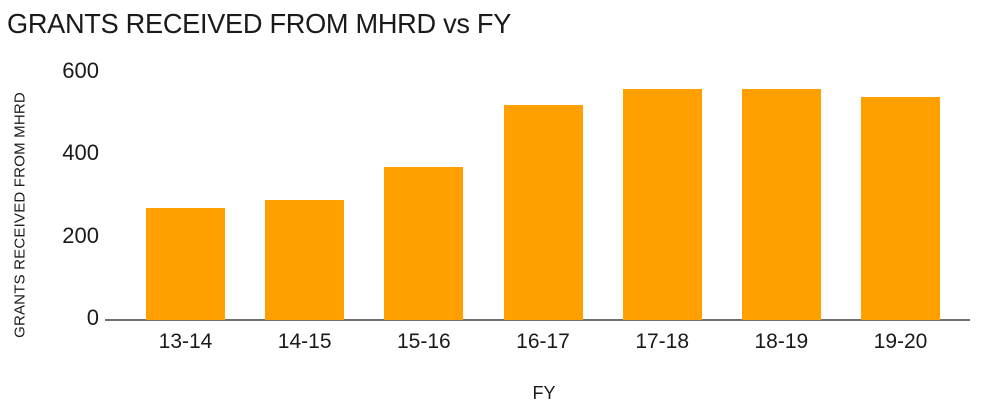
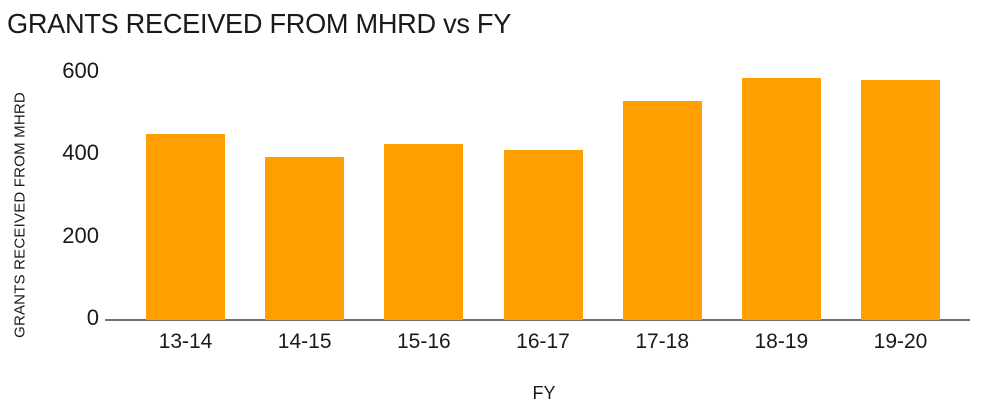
13-14: 270 -> 450
14-15: 290 -> 400
15-16: 370 -> 420
16-17: 520 -> 410
17-18: 560 -> 530
18-19: 560 -> 580
19-20: 540 -> 580
